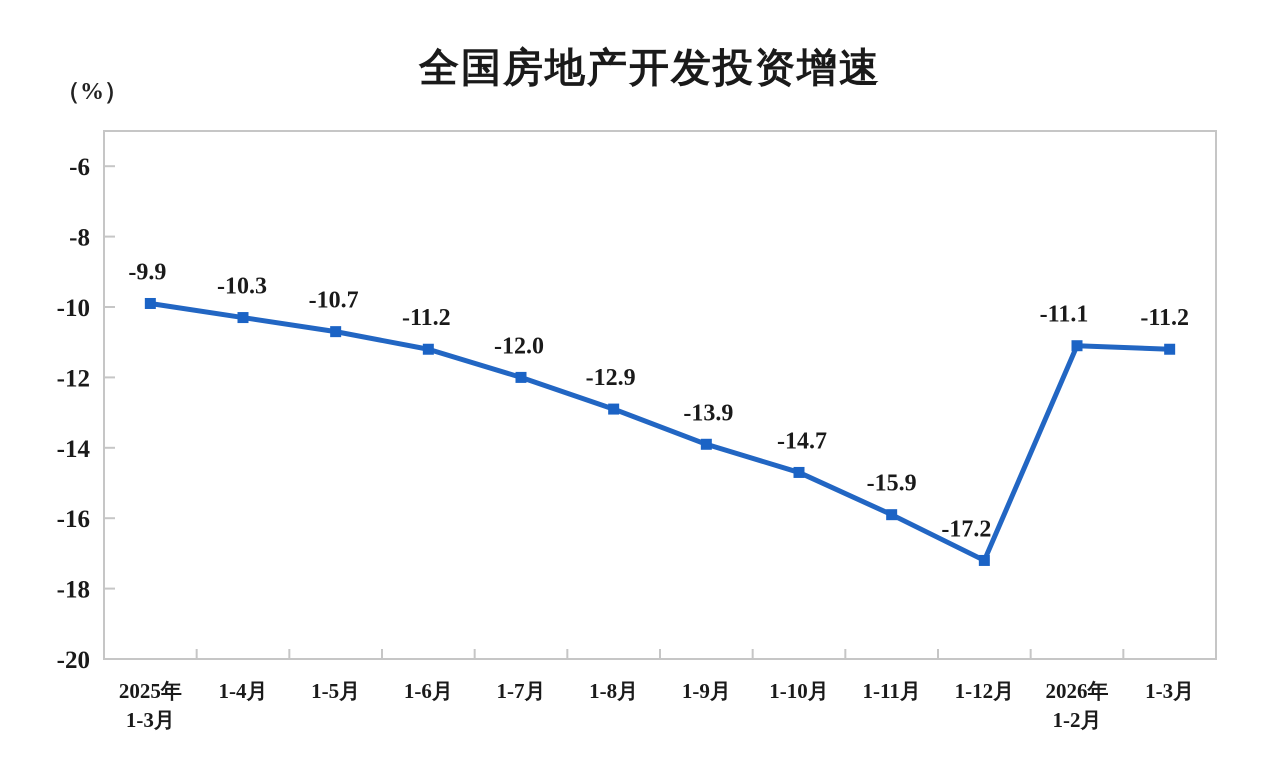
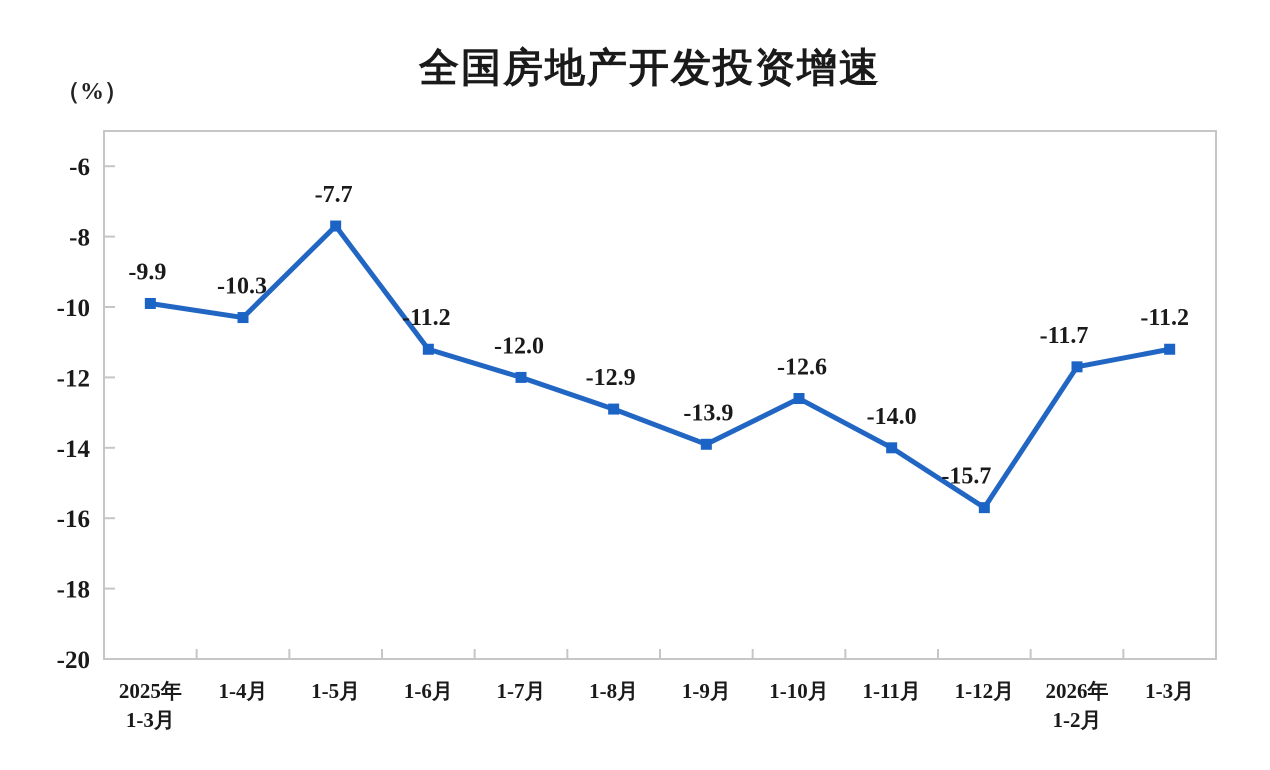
1-5月: -10.7 -> -7.7
1-10月: -14.7 -> -12.6
1-11月: -15.9 -> -14.0
1-12月: -17.2 -> -15.7
2026年 1-2月: -11.1 -> -11.7
